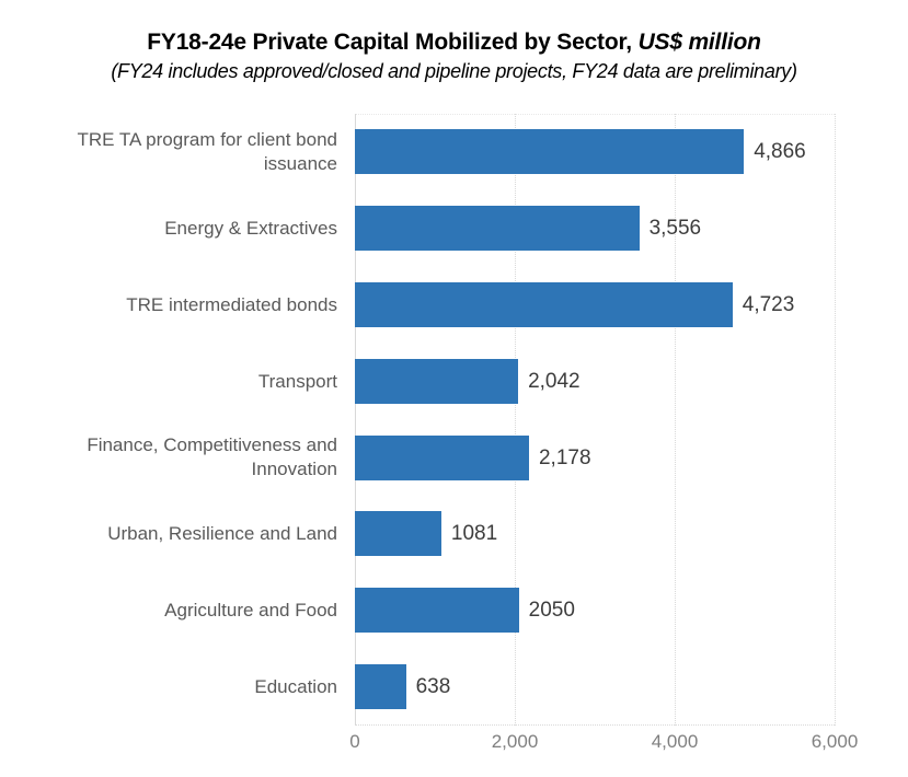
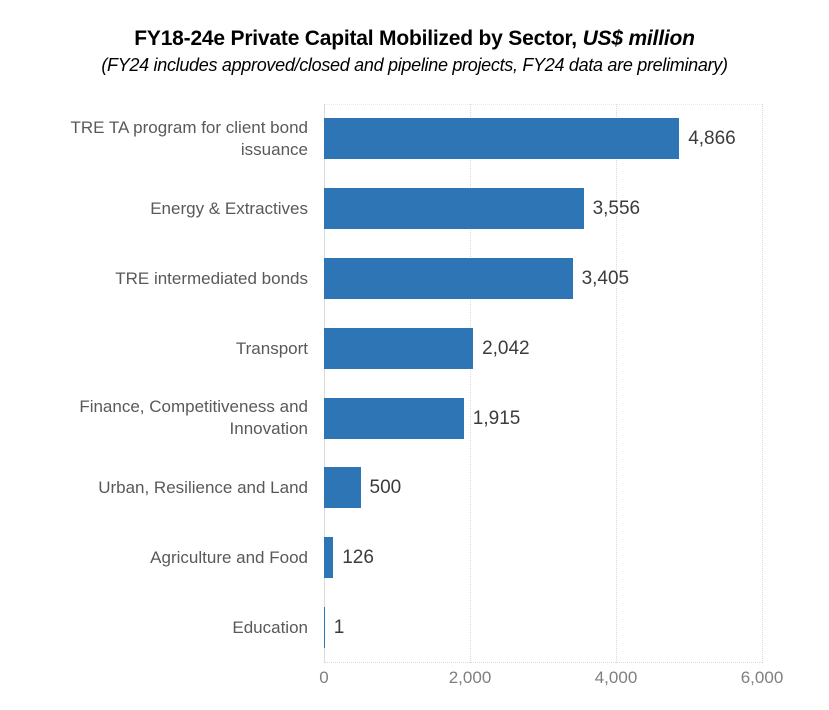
TRE intermediated bonds: 4,723 -> 3,405
Finance, Competitiveness and Innovation: 2,178 -> 1,915
Urban, Resilience and Land: 1081 -> 500
Agriculture and Food: 2050 -> 126
Education: 638 -> 1
